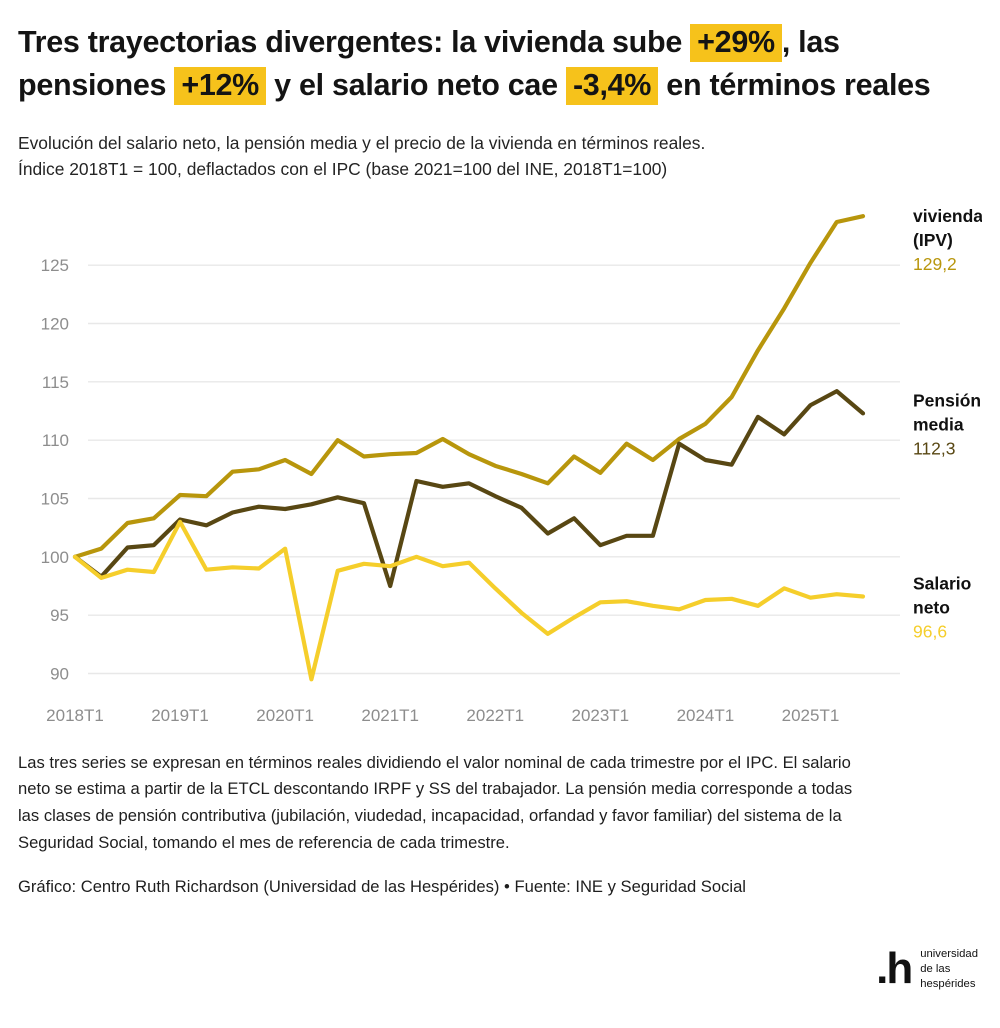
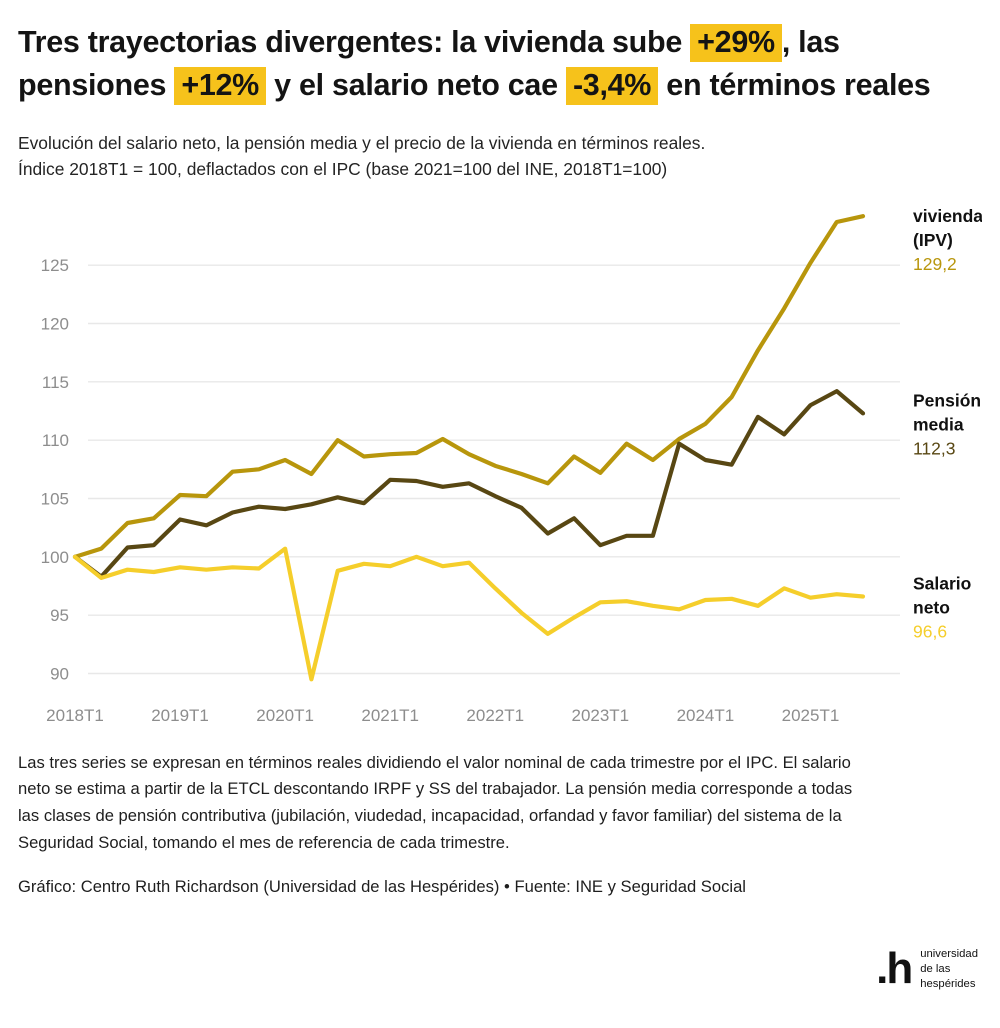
Salario neto/2019T1: 103.0 -> 99.1
Pensión media/2021T1: 97.5 -> 106.6
